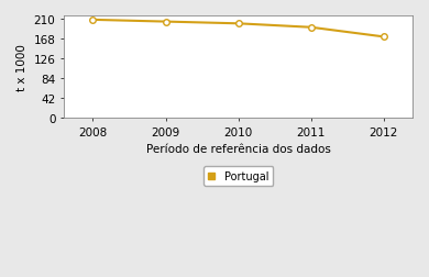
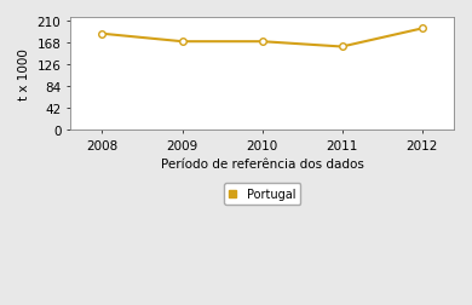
2008: 208 -> 185
2009: 204 -> 170
2010: 200 -> 170
2011: 192 -> 160
2012: 172 -> 195
